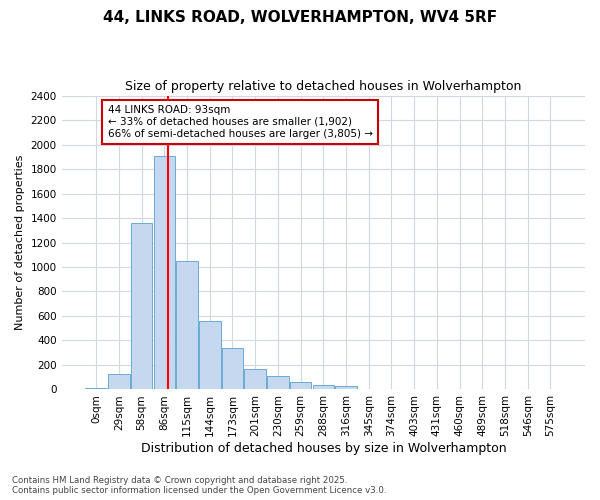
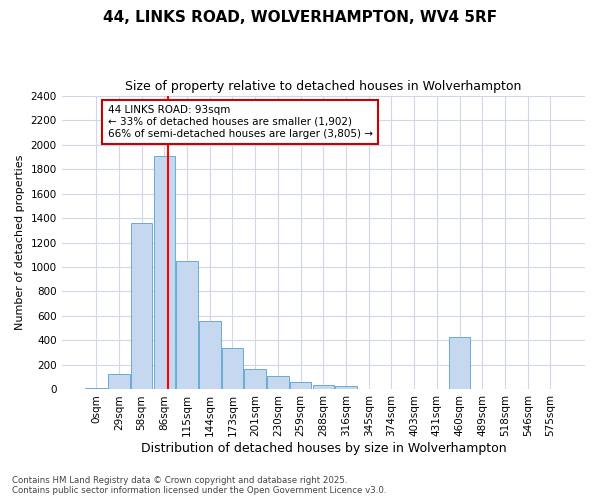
460sqm: 0 -> 430
